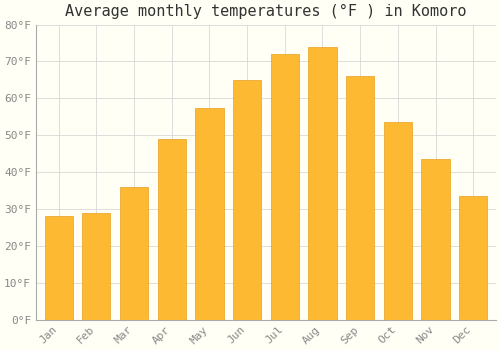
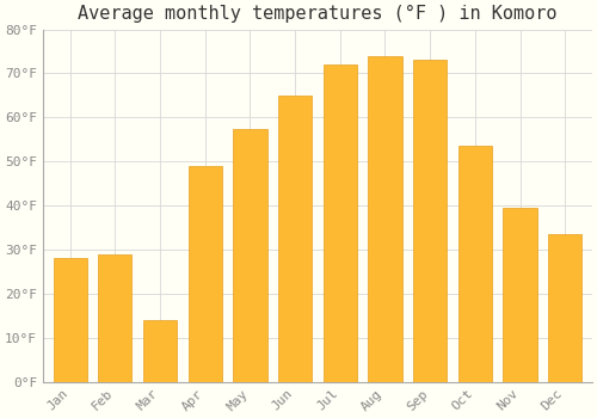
Mar: 36.0°F -> 14.0°F
Sep: 66.0°F -> 73.0°F
Nov: 43.5°F -> 39.5°F
